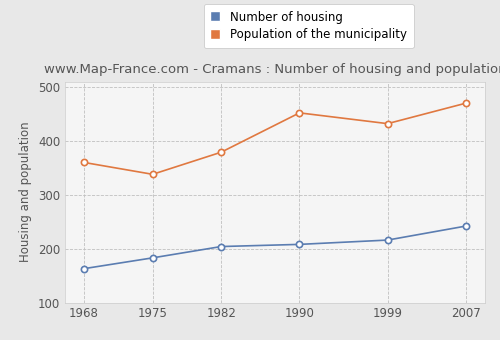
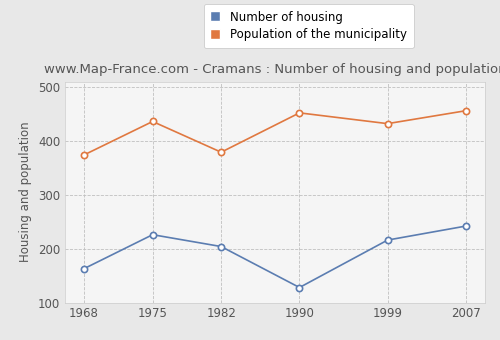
Population of the municipality/1968: 360 -> 374
Number of housing/1975: 183 -> 226
Population of the municipality/1975: 338 -> 436
Number of housing/1990: 208 -> 128
Population of the municipality/2007: 470 -> 456
